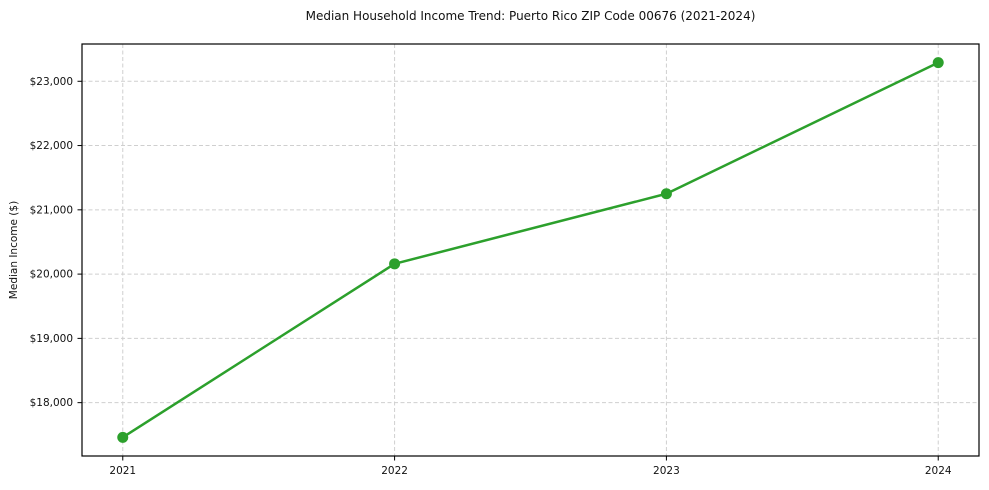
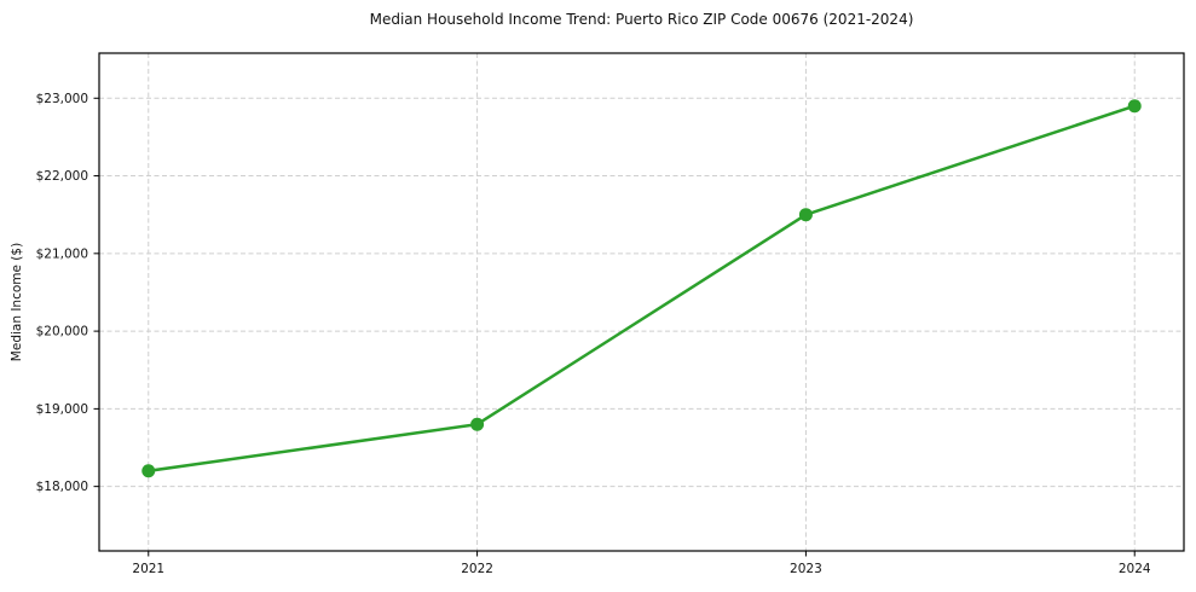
2021: $17500 -> $18200
2022: $20200 -> $18800
2023: $21200 -> $21500
2024: $23300 -> $22900
